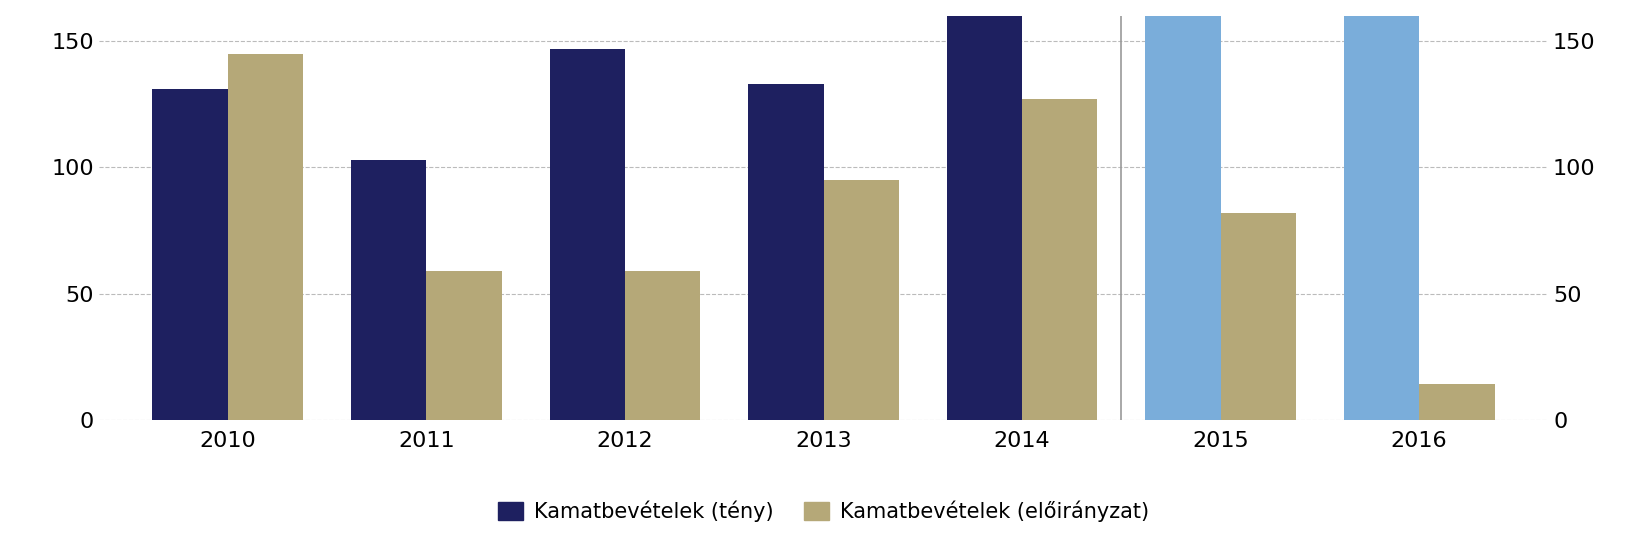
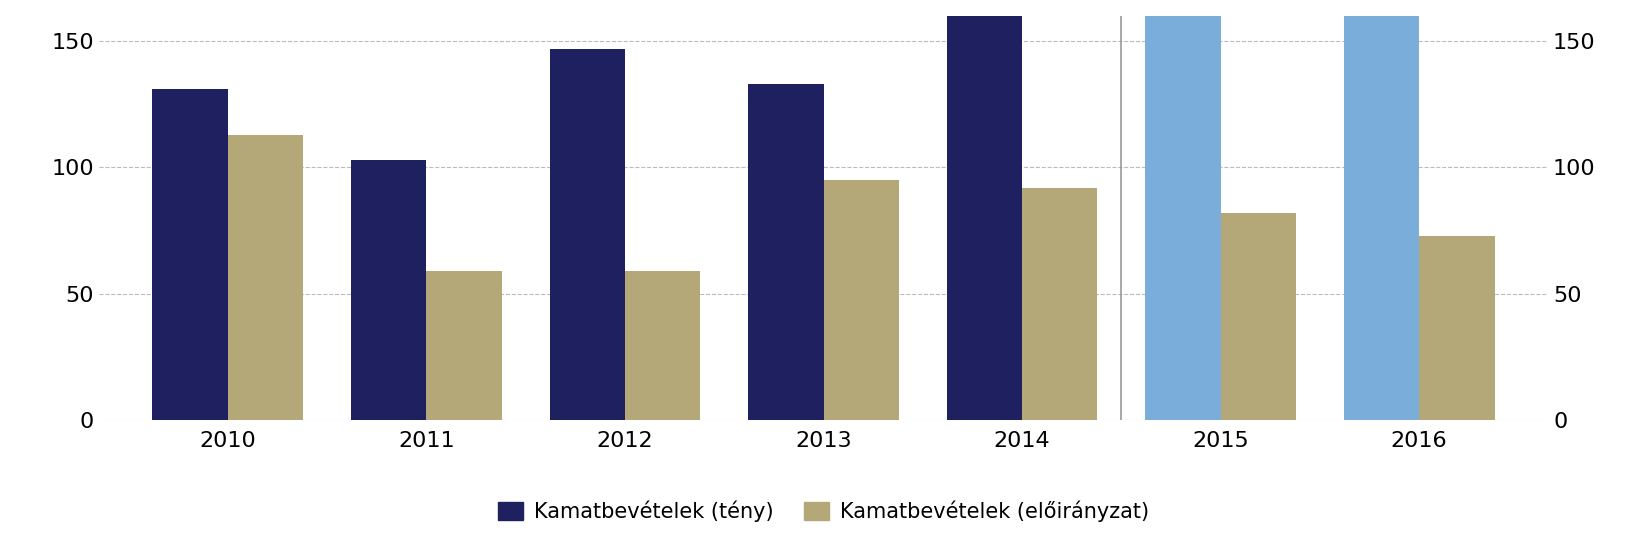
Kamatbevételek (előirányzat)/2010: 145 -> 113
Kamatbevételek (előirányzat)/2014: 127 -> 92
Kamatbevételek (előirányzat)/2016: 14 -> 73
